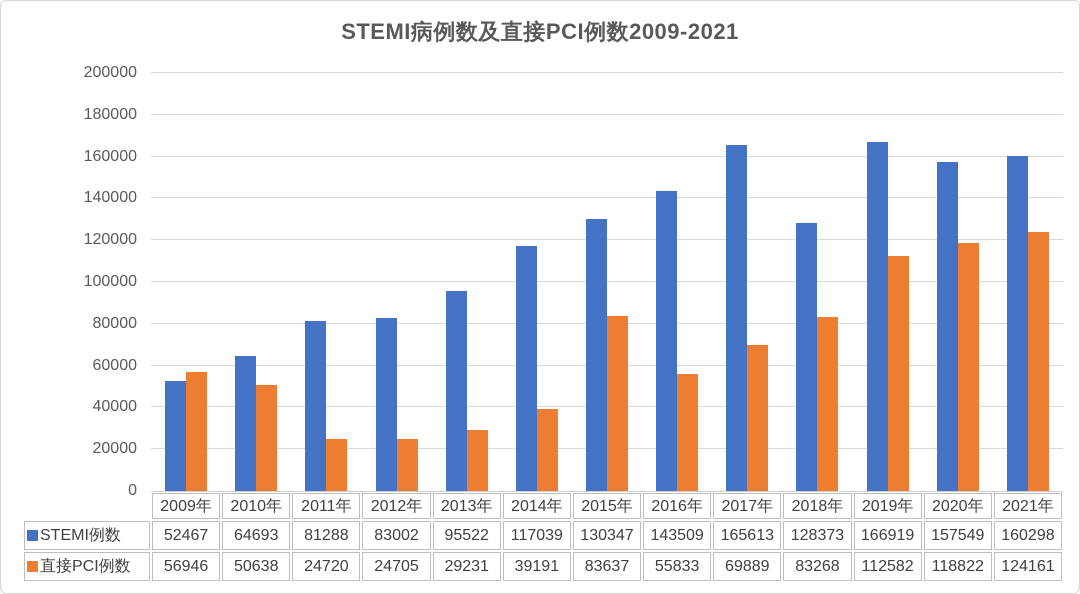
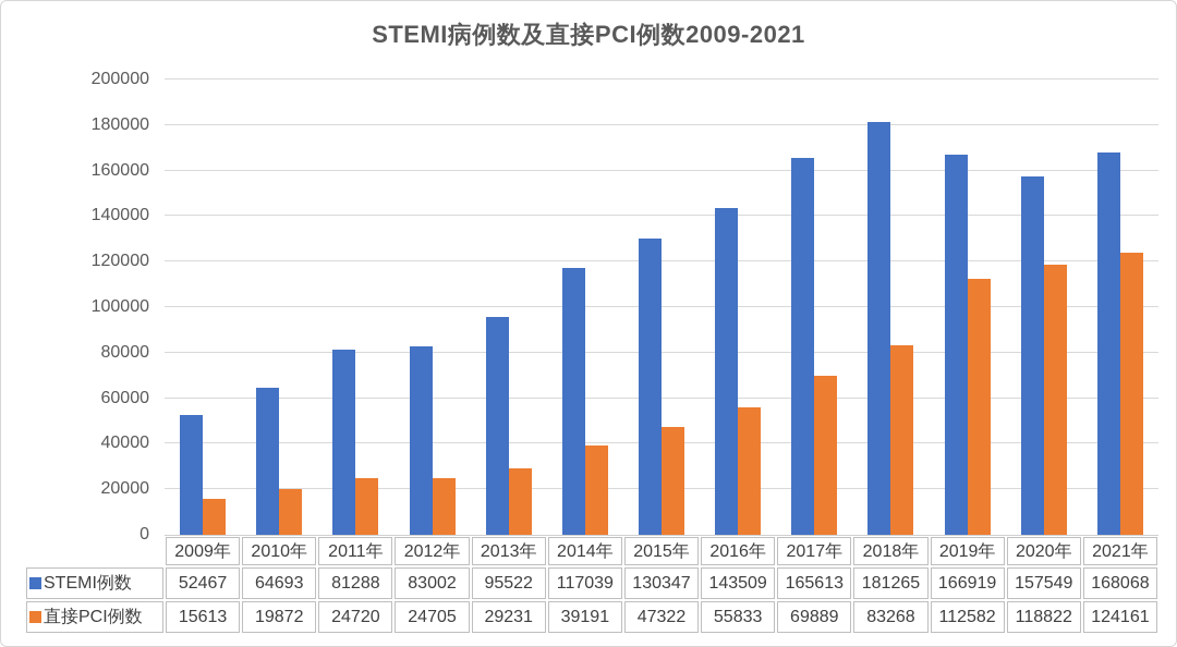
直接PCI例数/2009年: 56946 -> 15613
直接PCI例数/2010年: 50638 -> 19872
直接PCI例数/2015年: 83637 -> 47322
STEMI例数/2018年: 128373 -> 181265
STEMI例数/2021年: 160298 -> 168068
